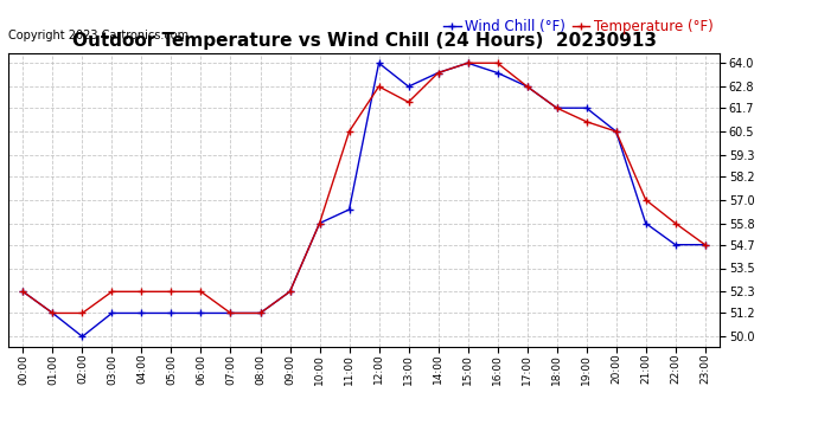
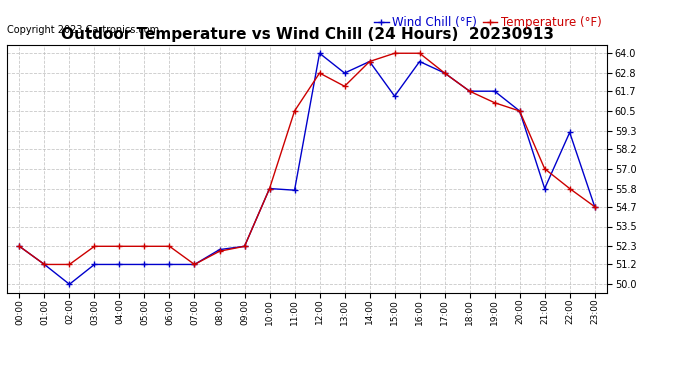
Wind Chill (°F)/08:00: 51.2 -> 52.1
Temperature (°F)/08:00: 51.2 -> 52.0
Wind Chill (°F)/11:00: 56.5 -> 55.7
Wind Chill (°F)/15:00: 64.0 -> 61.4
Wind Chill (°F)/22:00: 54.7 -> 59.2
